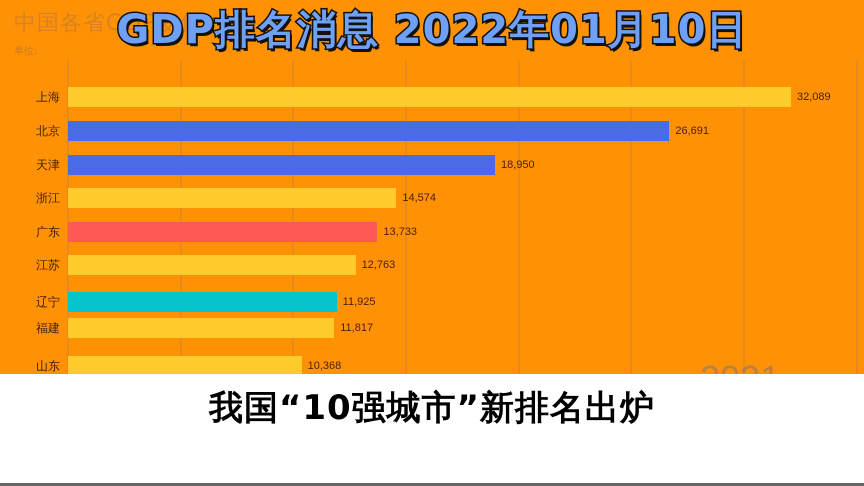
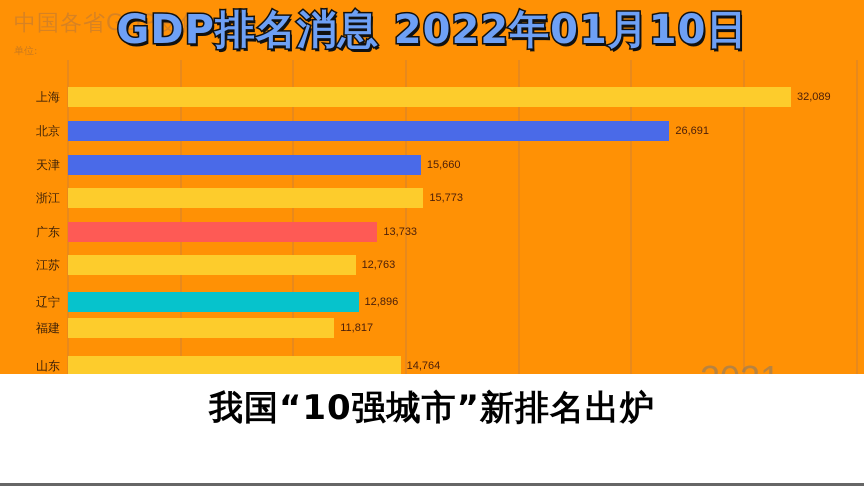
天津: 18,950 -> 15,660
浙江: 14,574 -> 15,773
辽宁: 11,925 -> 12,896
山东: 10,368 -> 14,764
